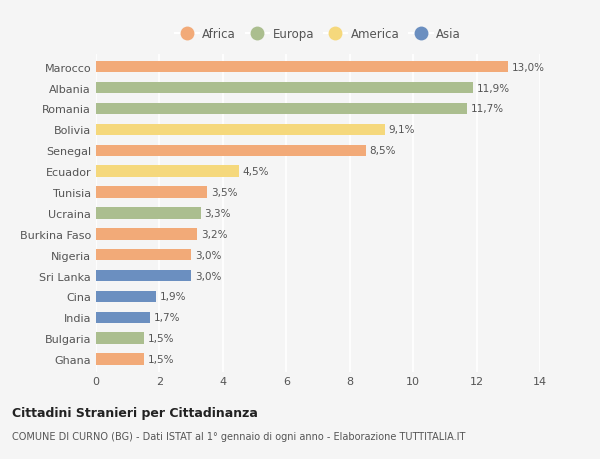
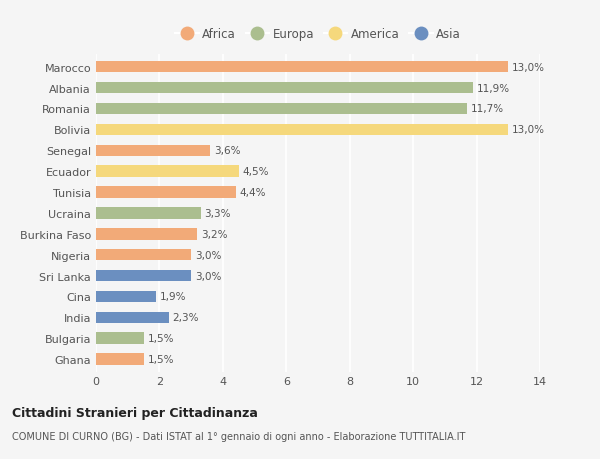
Bolivia: 9,1% -> 13,0%
Senegal: 8,5% -> 3,6%
Tunisia: 3,5% -> 4,4%
India: 1,7% -> 2,3%
